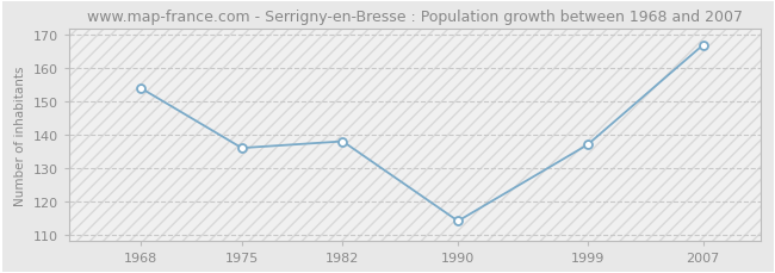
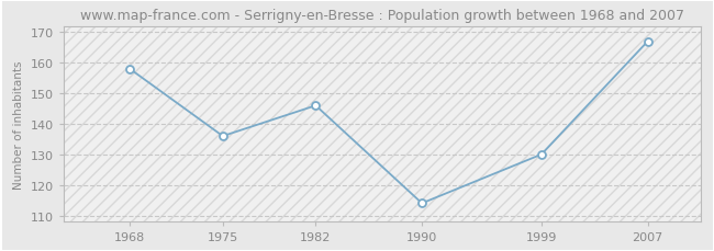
1968: 154 -> 158
1982: 138 -> 146
1999: 137 -> 130
